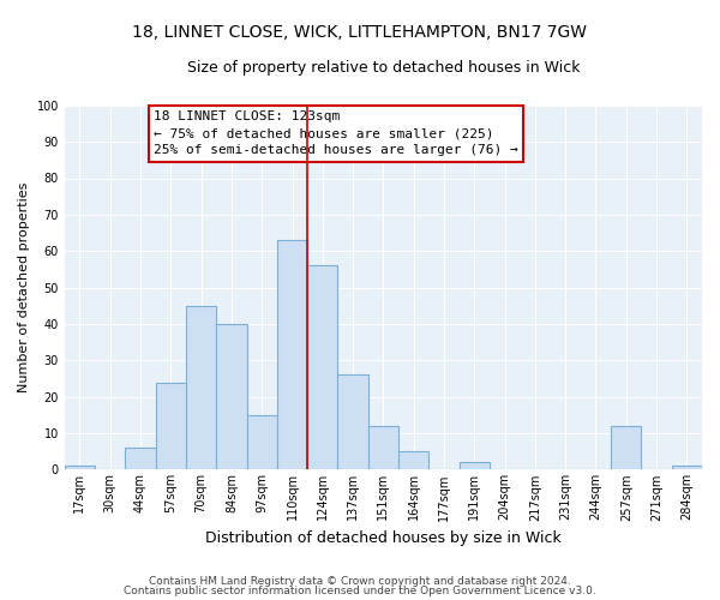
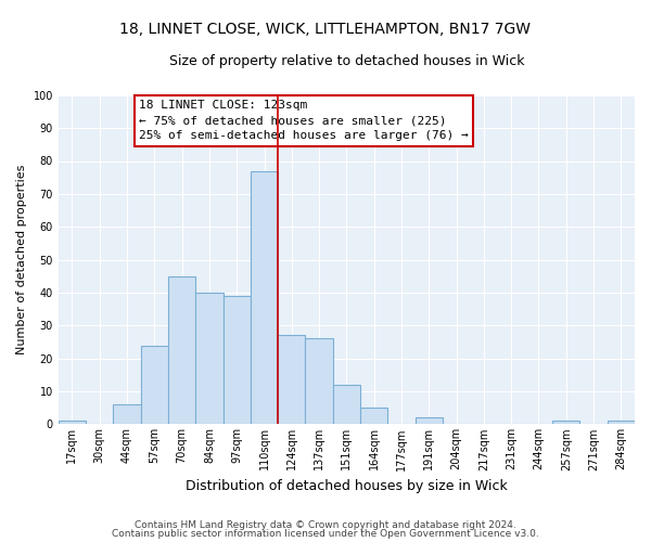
97sqm: 15 -> 39
110sqm: 63 -> 77
124sqm: 56 -> 27
257sqm: 12 -> 1
